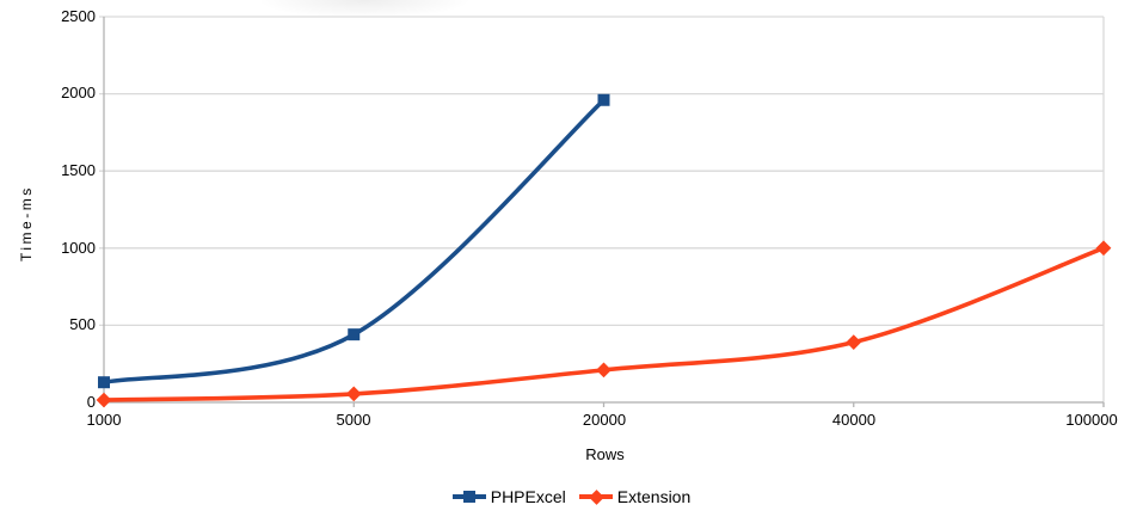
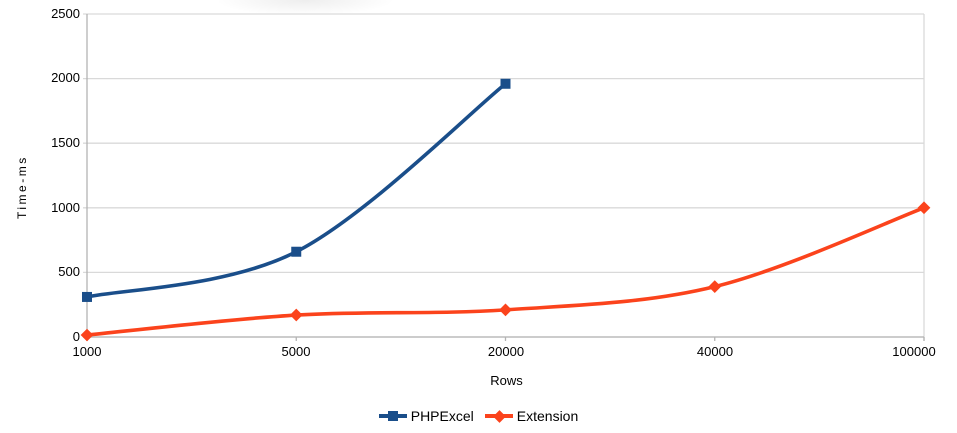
PHPExcel/1000: 130 -> 310
PHPExcel/5000: 440 -> 660
Extension/5000: 60 -> 170
